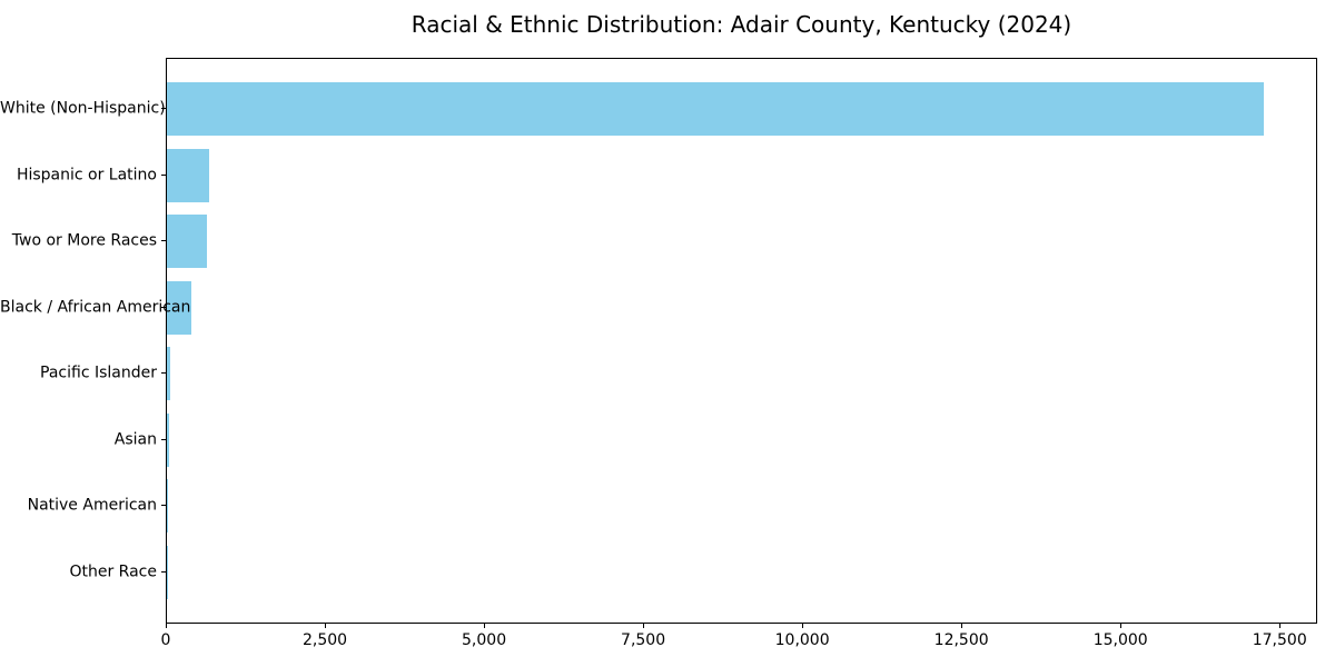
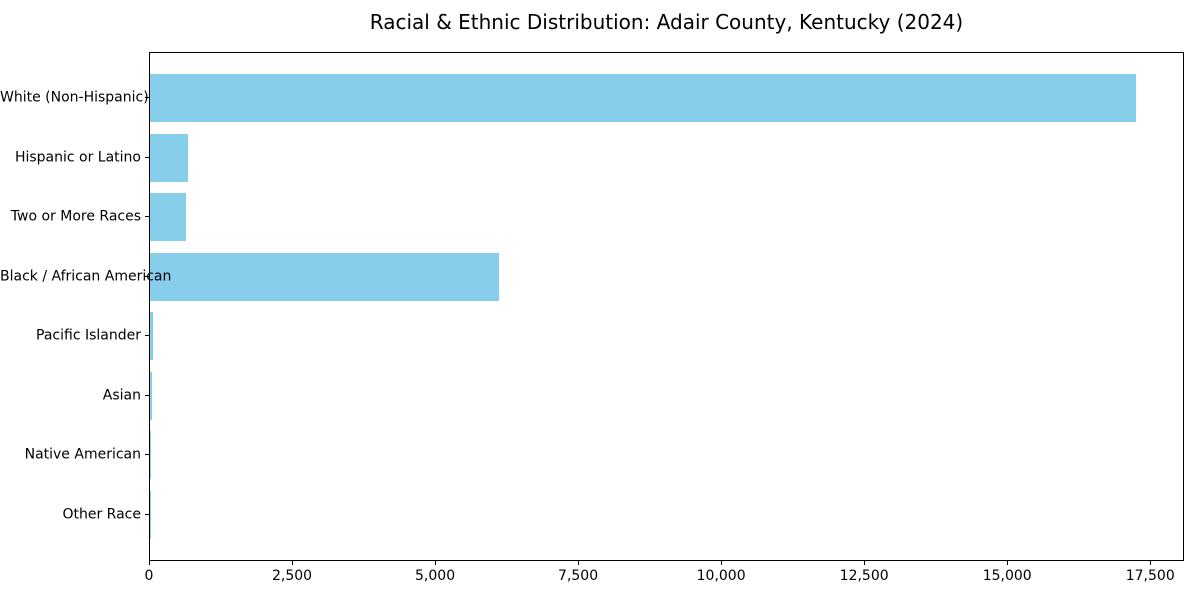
Black / African American: 400 -> 6100
